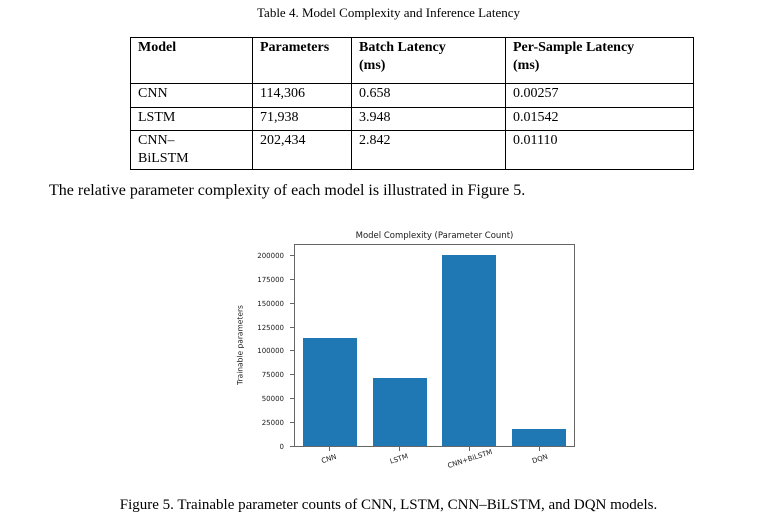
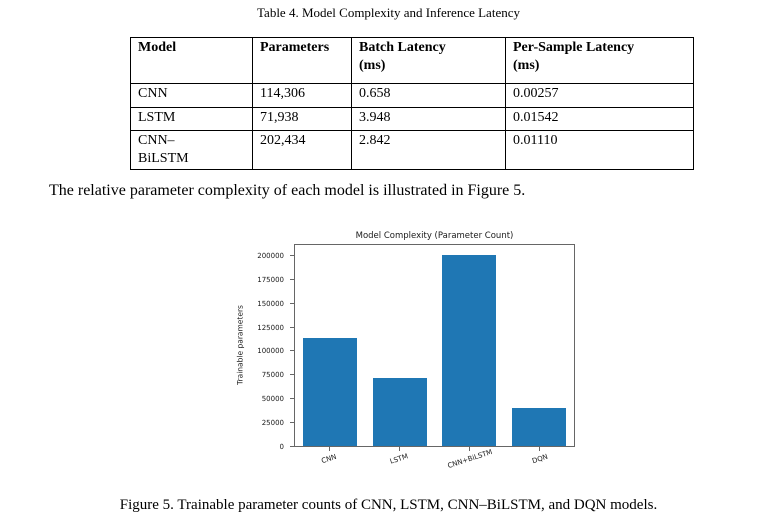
DQN: 20000 -> 40000
